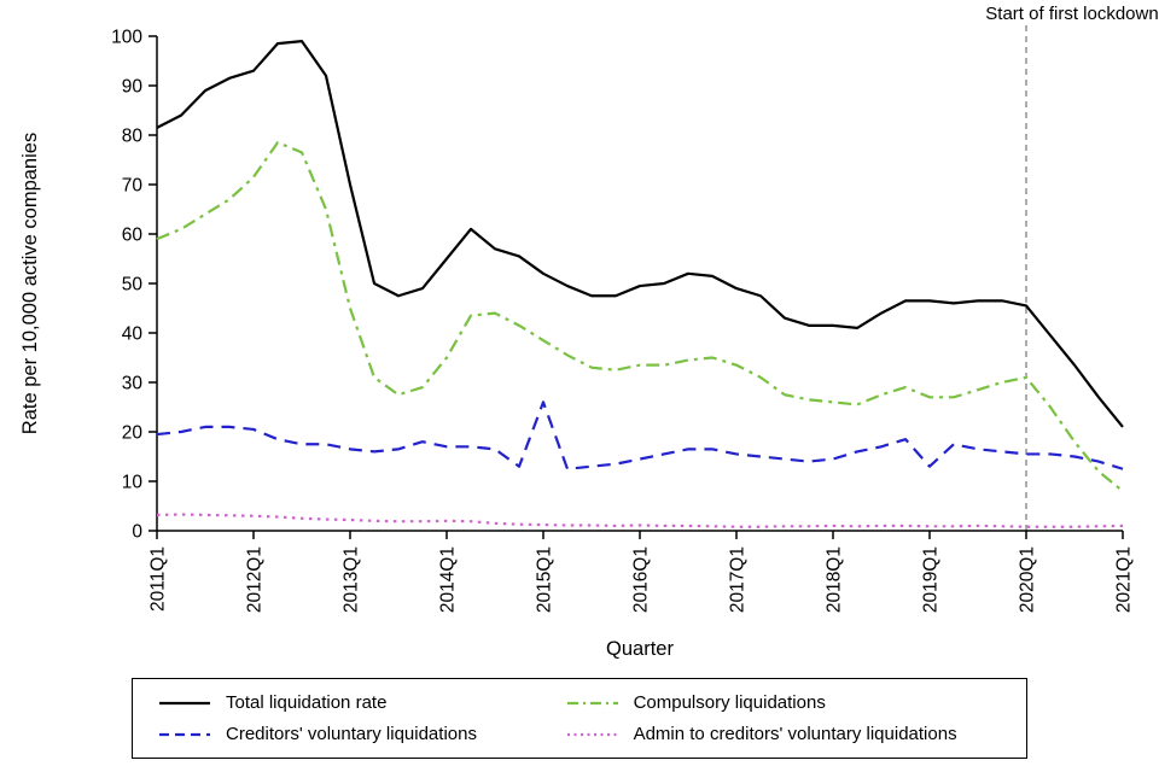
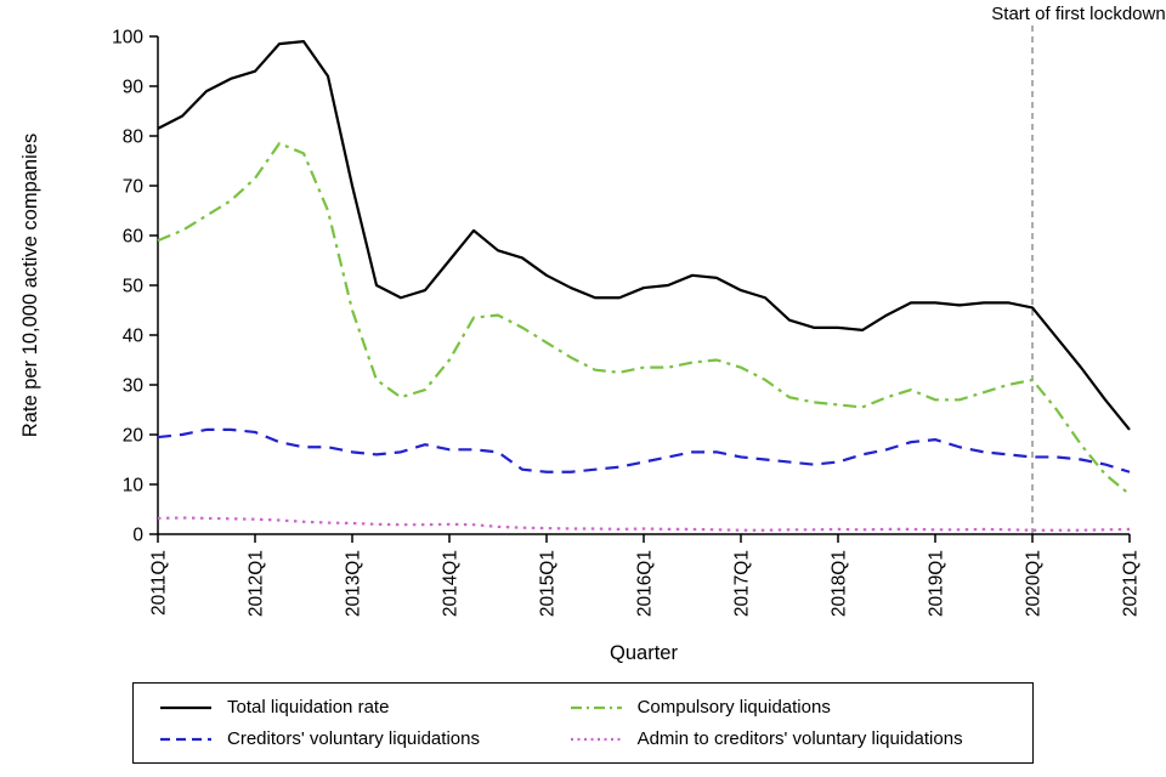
Creditors' voluntary liquidations/2015Q1: 26 -> 12
Creditors' voluntary liquidations/2019Q1: 13 -> 19
